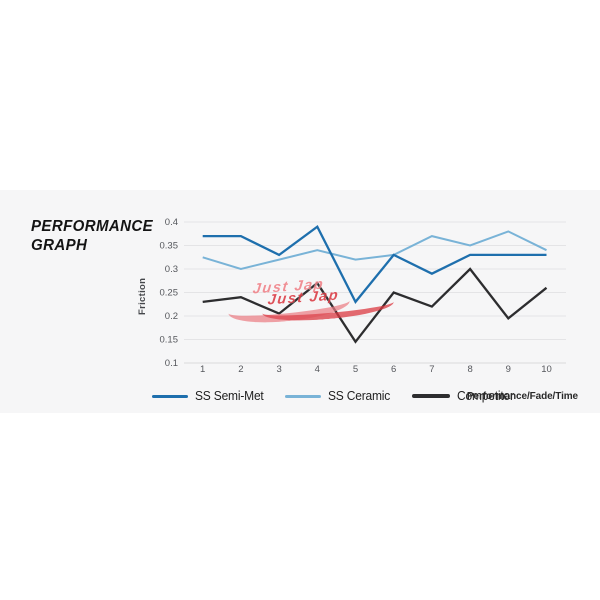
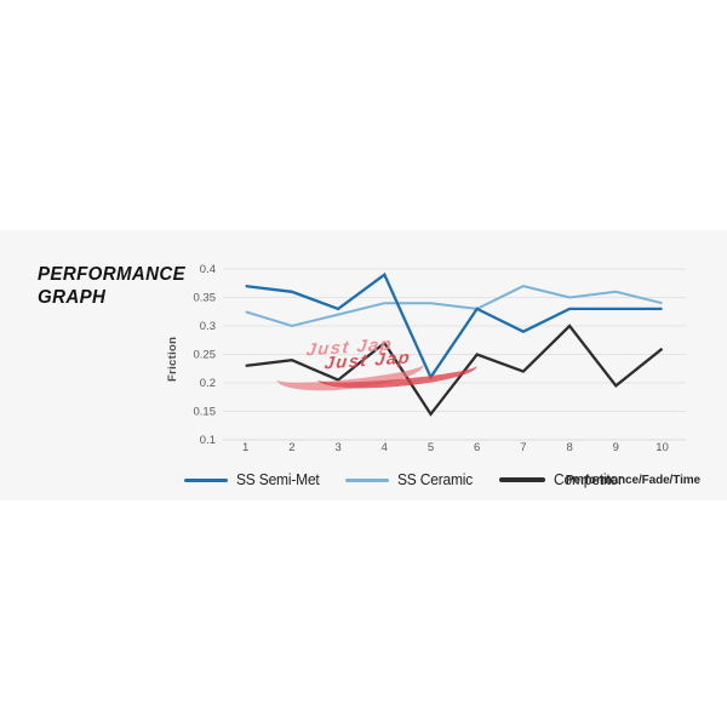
SS Semi-Met/2: 0.37 -> 0.36
SS Ceramic/5: 0.32 -> 0.34
SS Semi-Met/5: 0.23 -> 0.21
SS Ceramic/9: 0.38 -> 0.36
